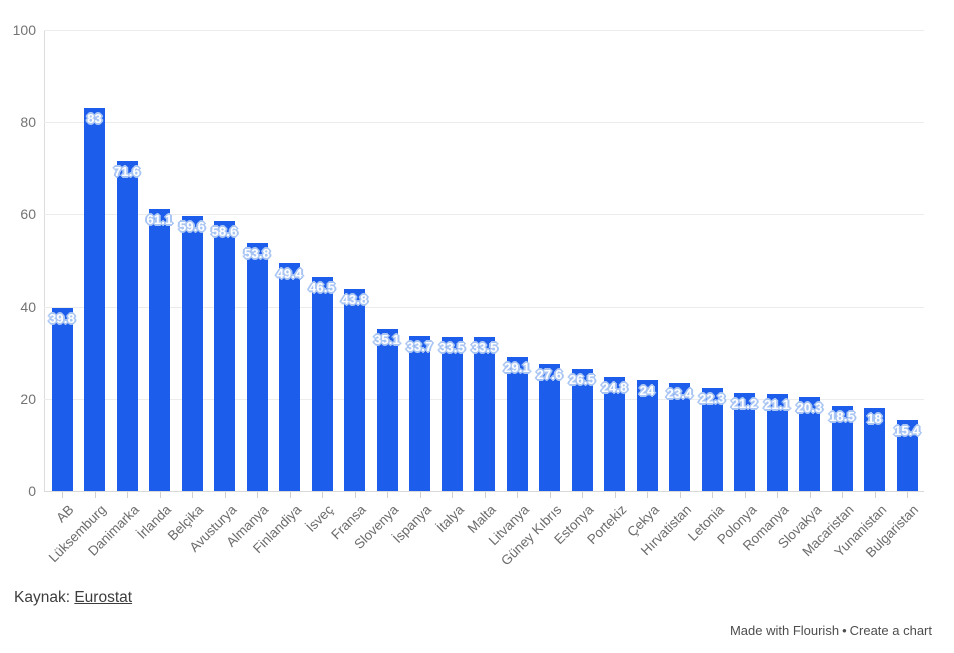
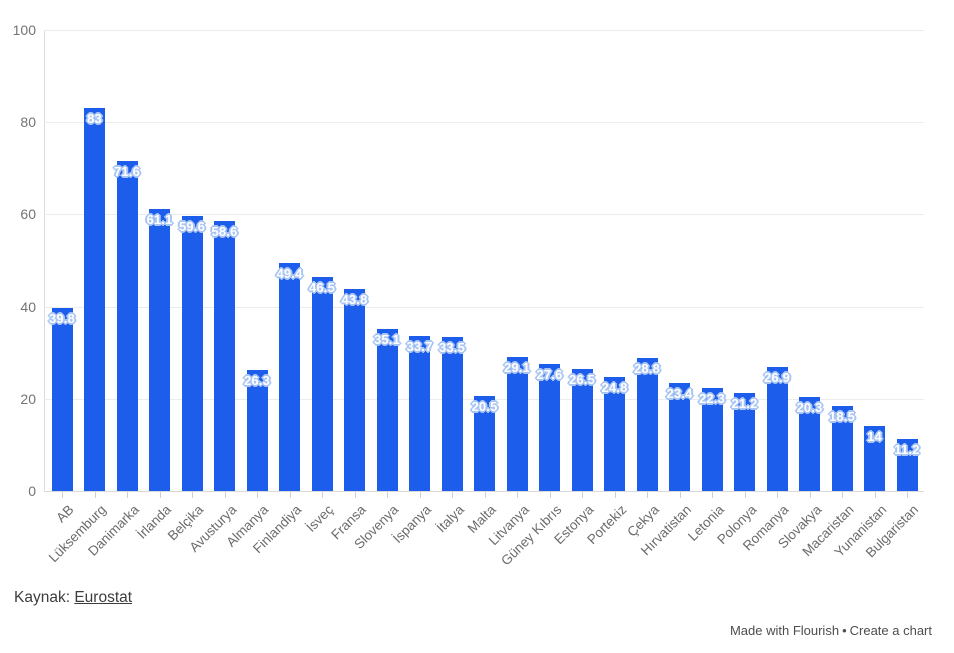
Almanya: 53.8 -> 26.3
Malta: 33.5 -> 20.5
Çekya: 24 -> 28.8
Romanya: 21.1 -> 26.9
Yunanistan: 18 -> 14
Bulgaristan: 15.4 -> 11.2
